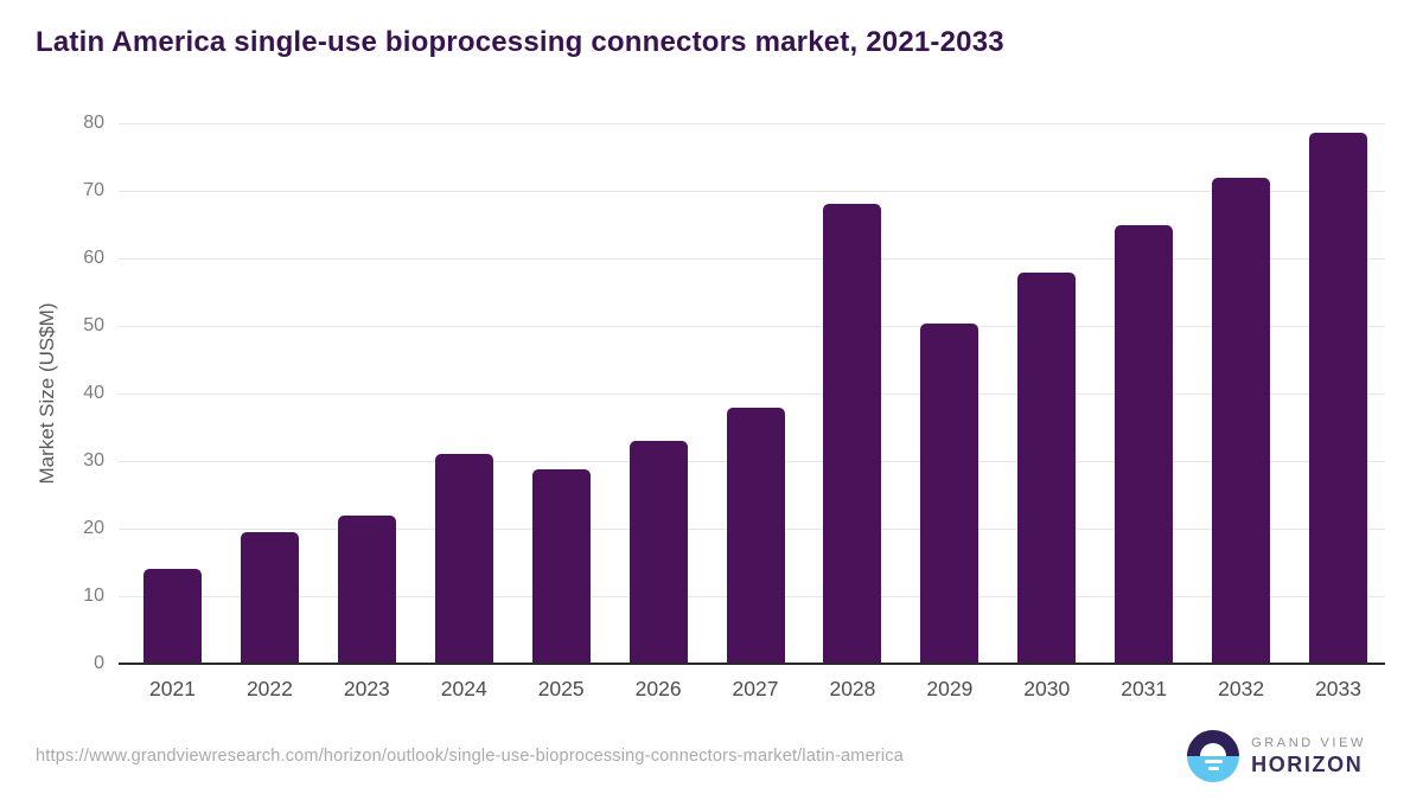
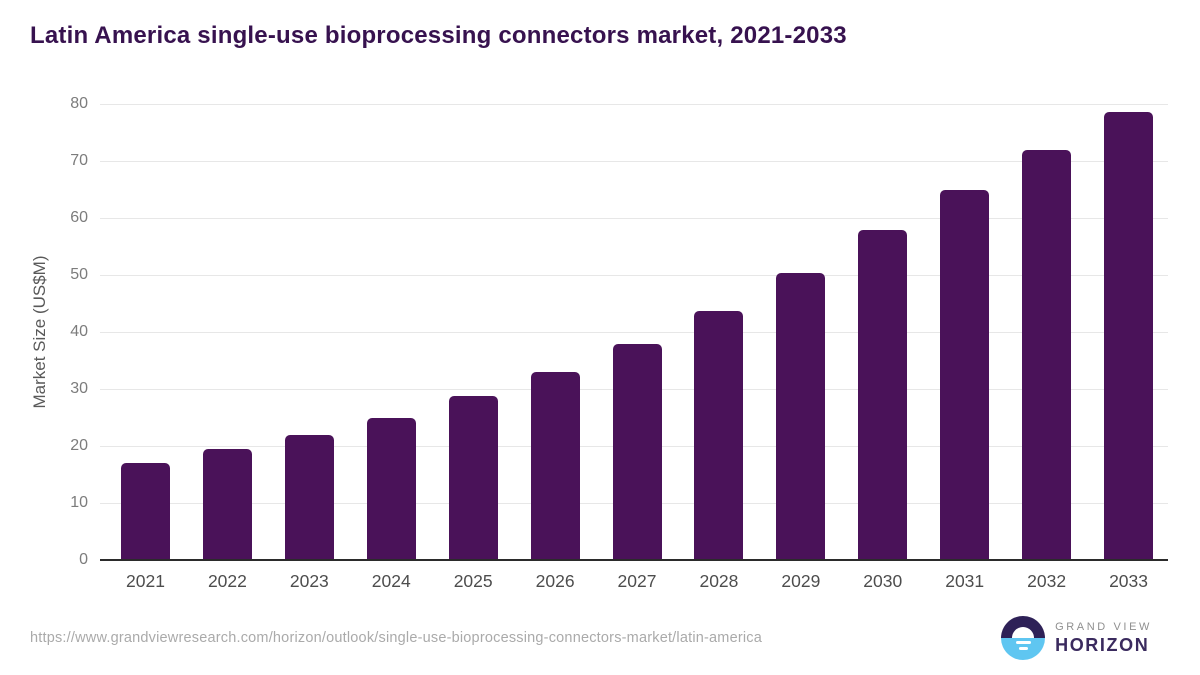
2021: 14 -> 17
2024: 31 -> 25
2028: 68 -> 44
